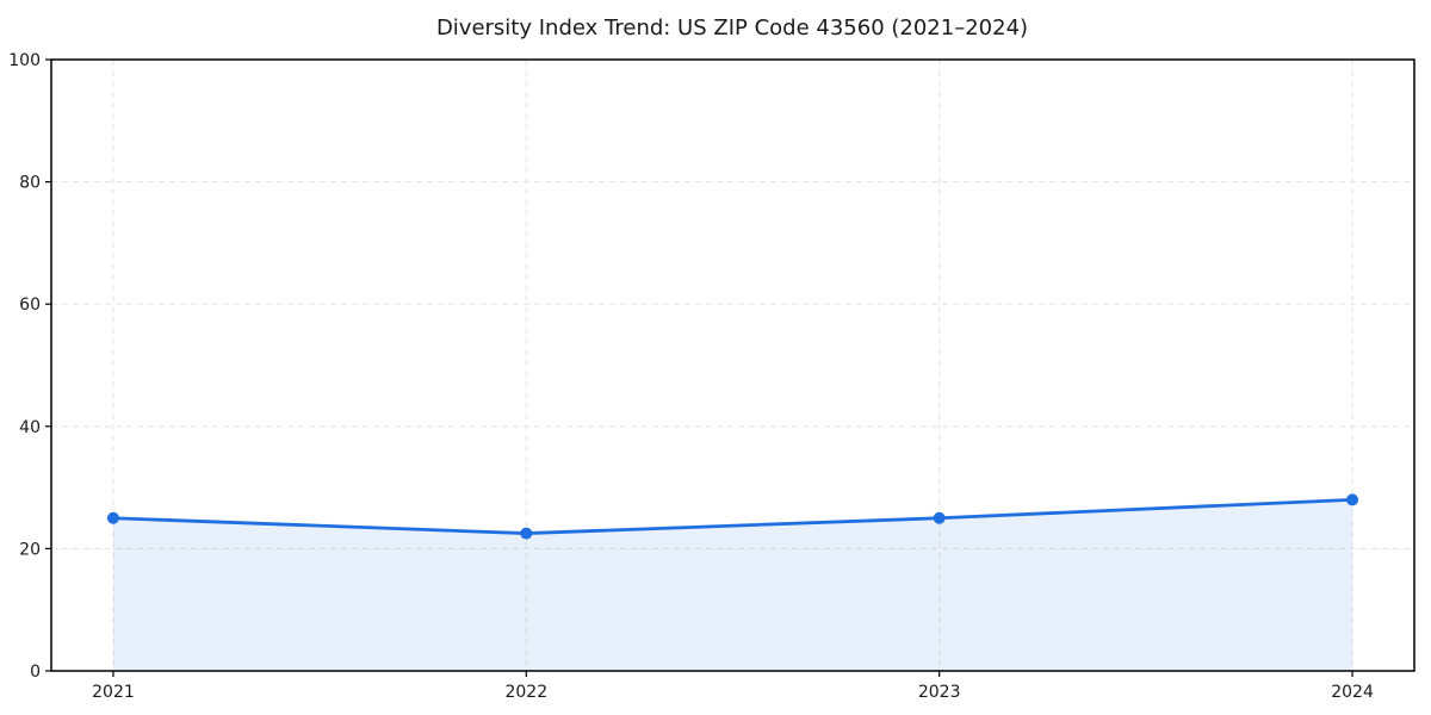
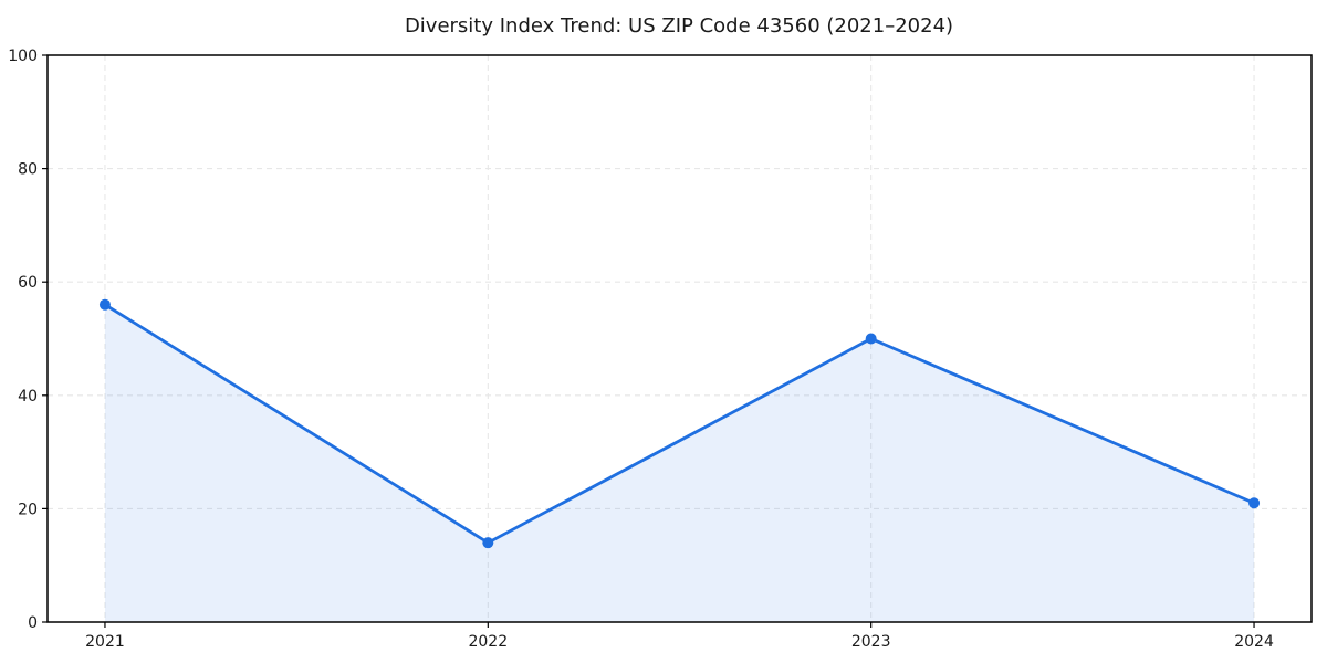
2021: 25 -> 56
2022: 22 -> 14
2023: 25 -> 50
2024: 28 -> 21
